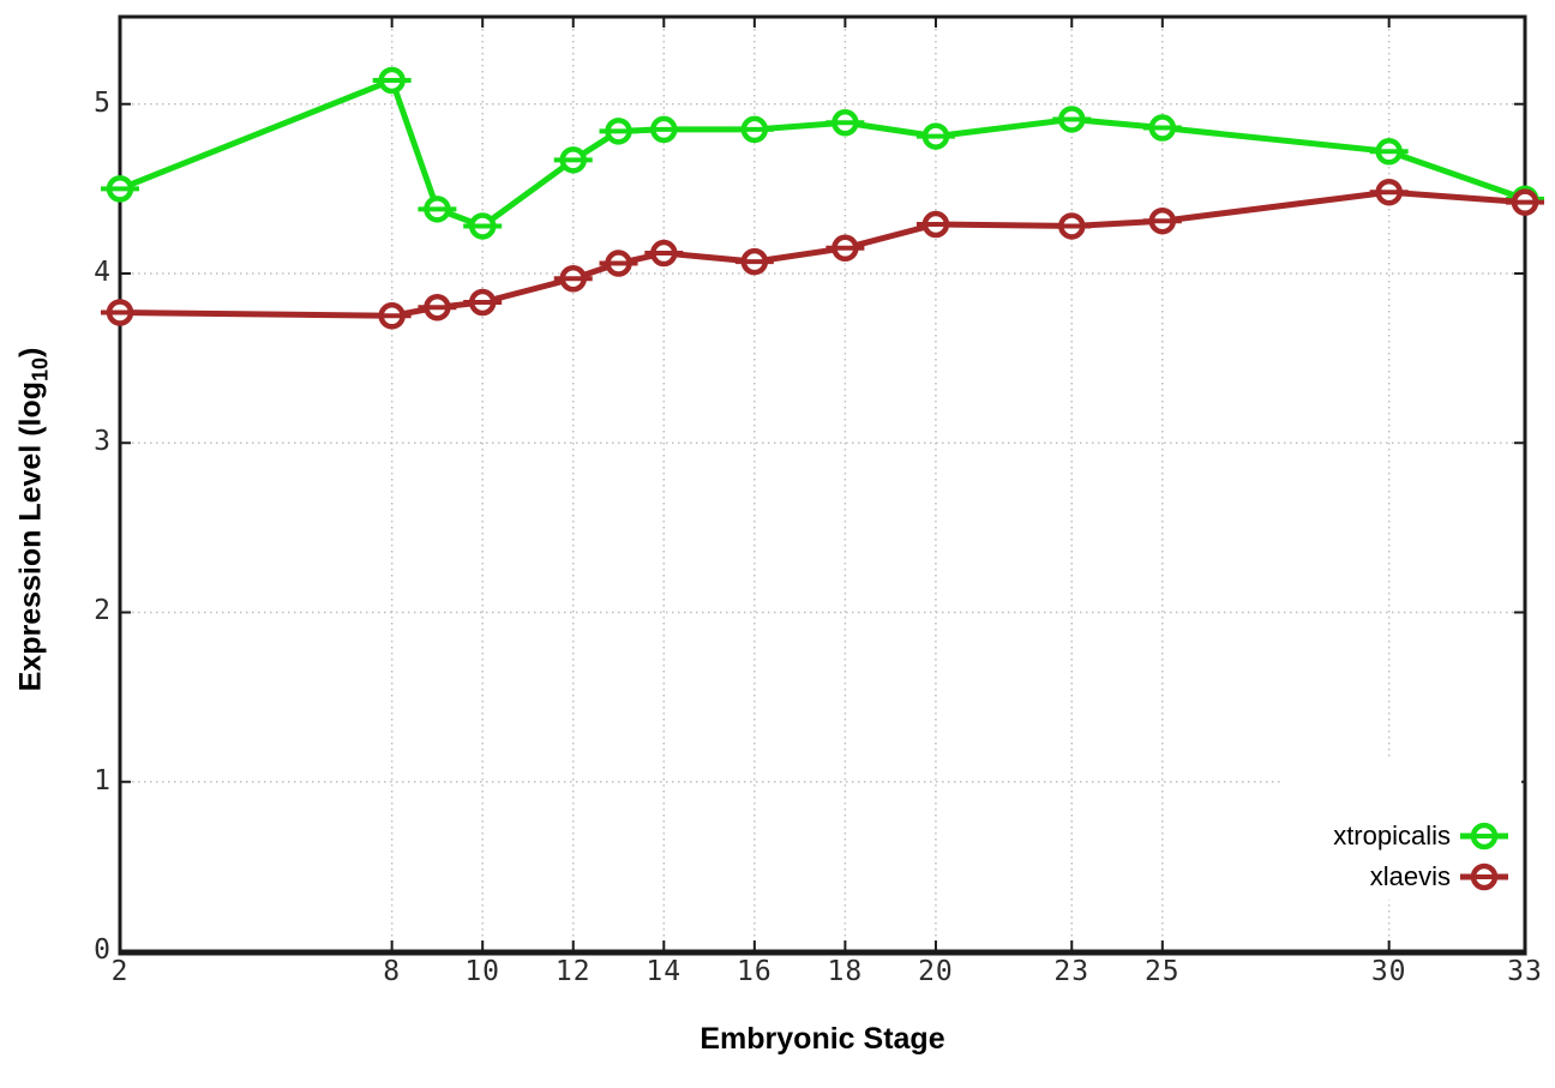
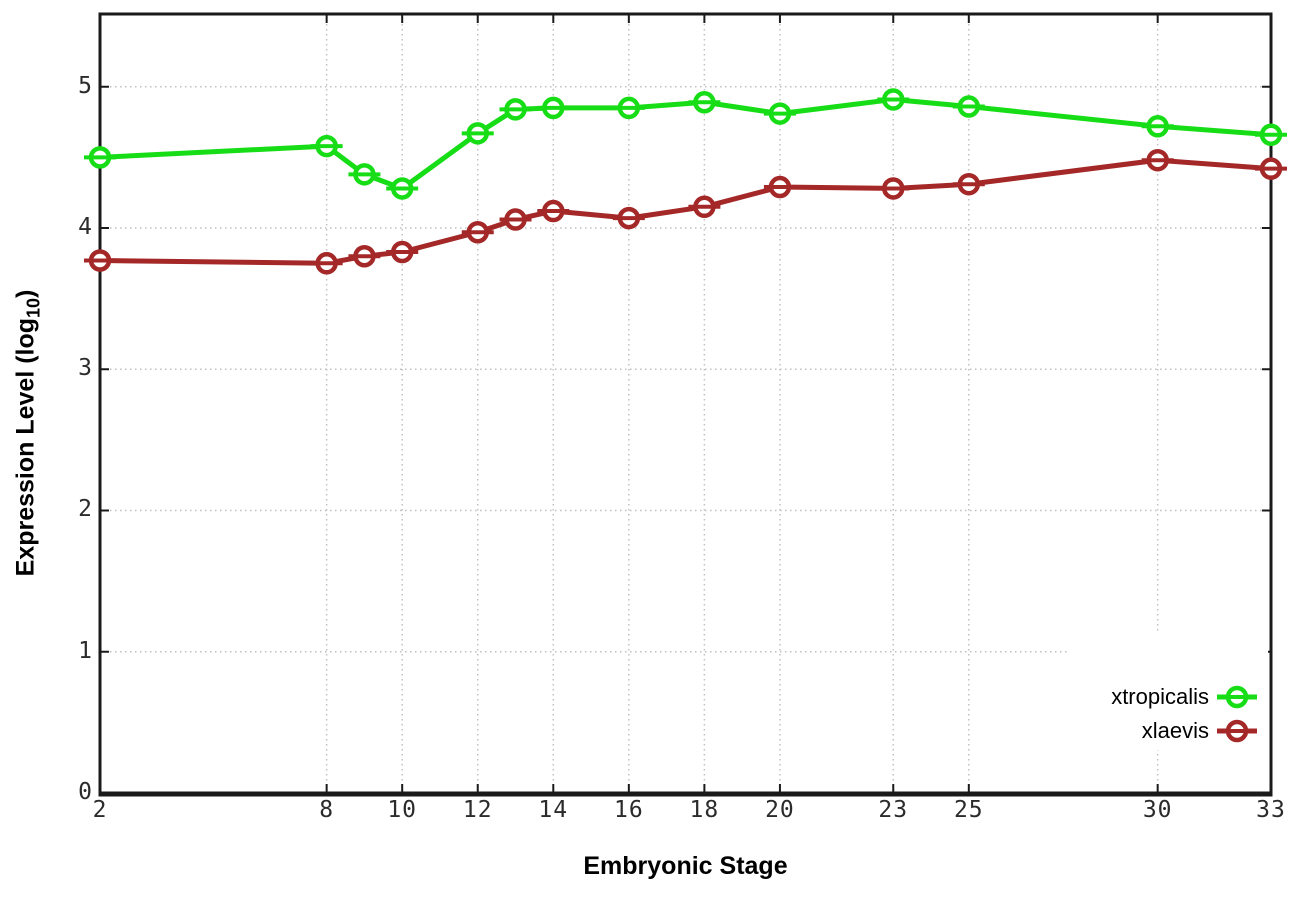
xtropicalis/8: 5.14 -> 4.58
xtropicalis/33: 4.44 -> 4.66
